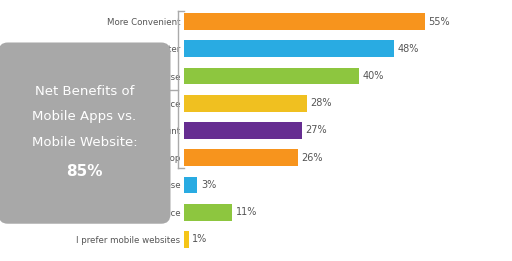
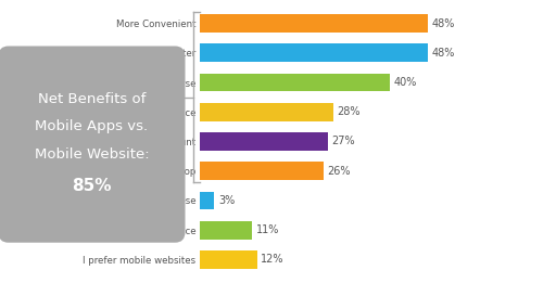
More Convenient: 55% -> 48%
I prefer mobile websites: 1% -> 12%
